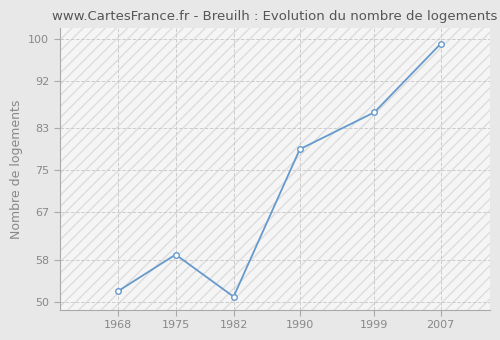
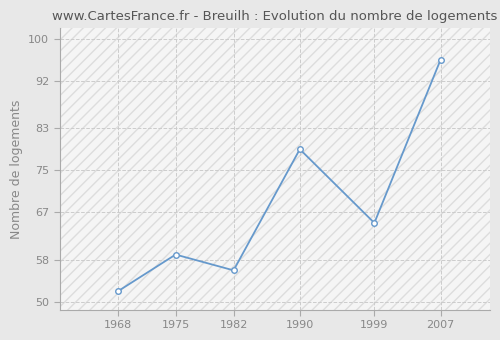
1982: 51 -> 56
1999: 86 -> 65
2007: 99 -> 96
